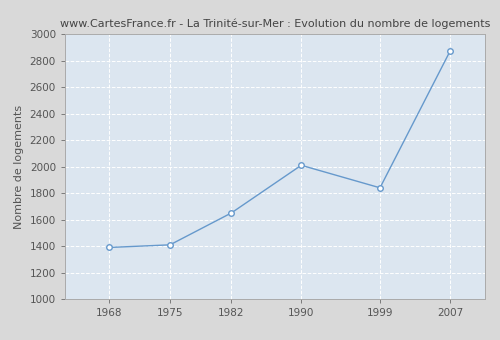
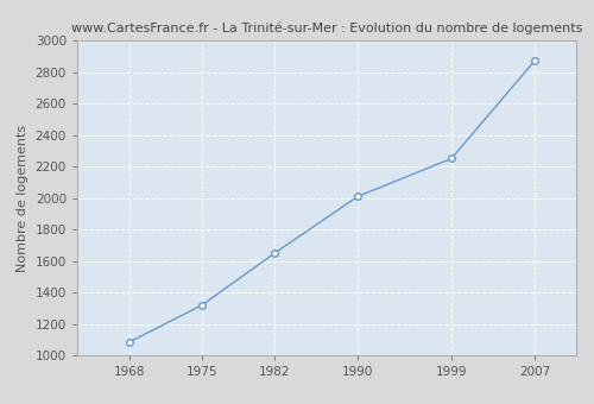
1968: 1390 -> 1080
1975: 1410 -> 1320
1999: 1840 -> 2250
